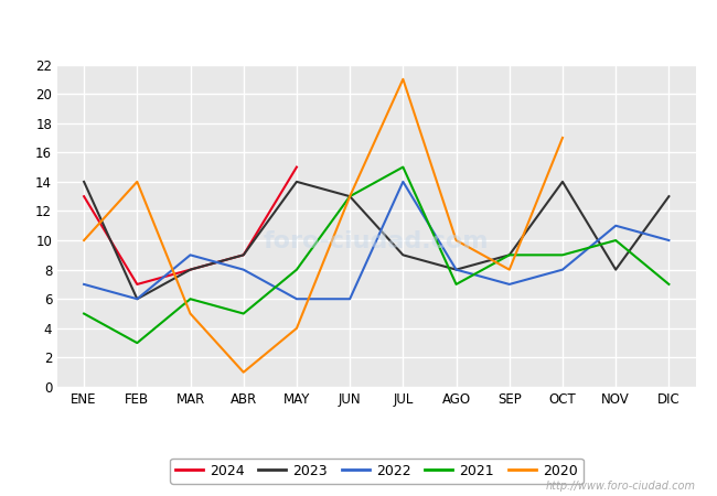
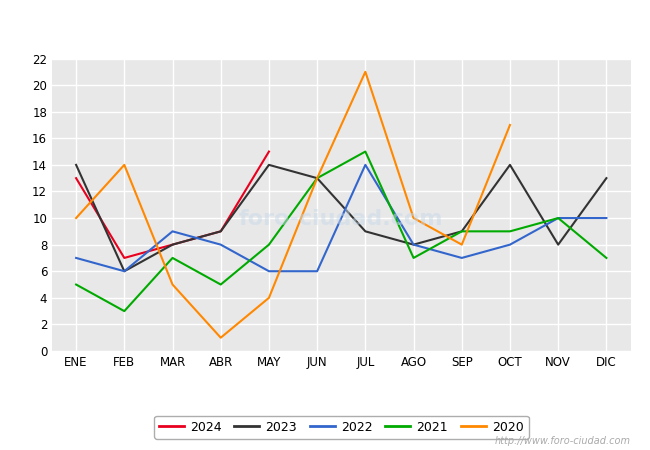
2021/MAR: 6 -> 7
2022/NOV: 11 -> 10
